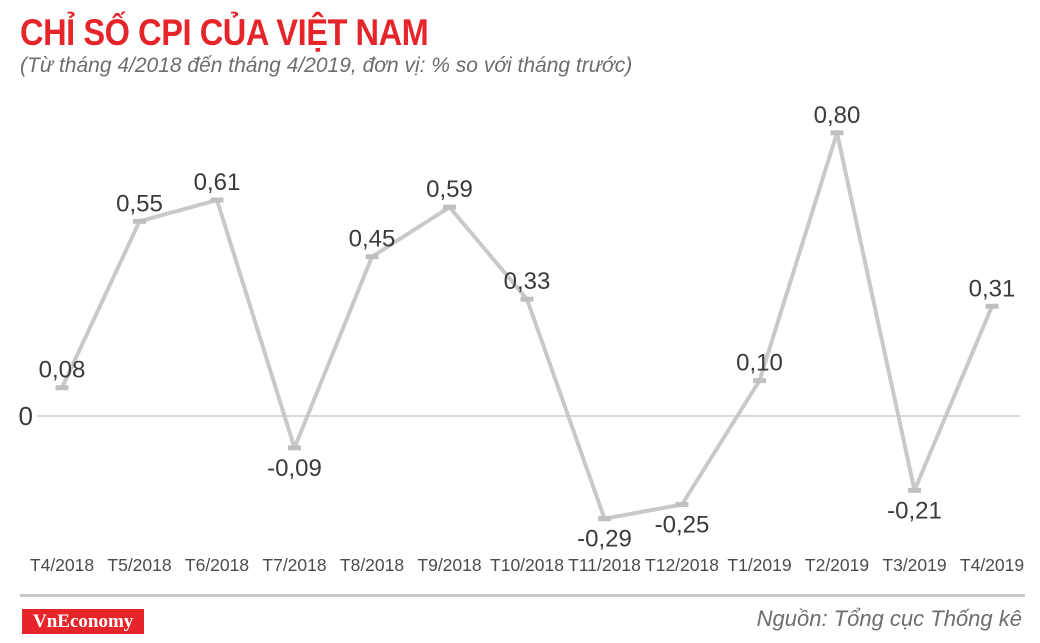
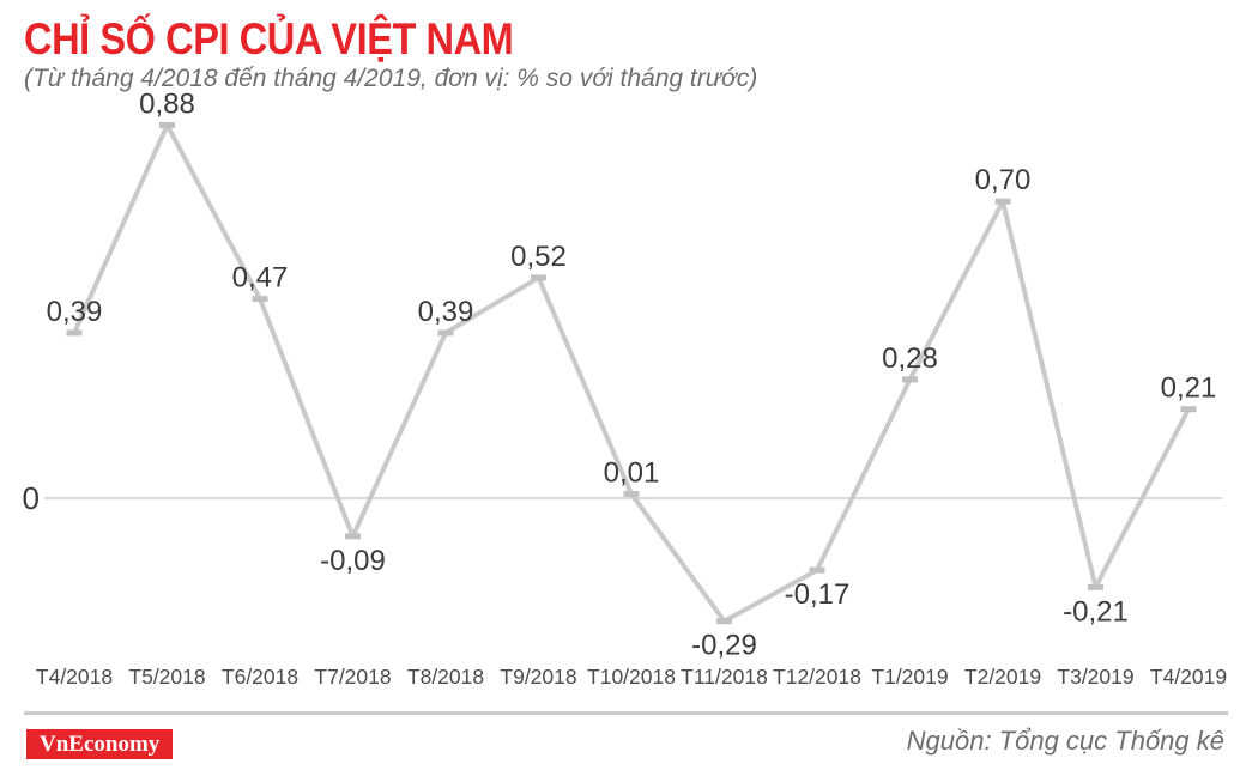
T4/2018: 0,08 -> 0,39
T5/2018: 0,55 -> 0,88
T6/2018: 0,61 -> 0,47
T8/2018: 0,45 -> 0,39
T9/2018: 0,59 -> 0,52
T10/2018: 0,33 -> 0,01
T12/2018: -0,25 -> -0,17
T1/2019: 0,10 -> 0,28
T2/2019: 0,80 -> 0,70
T4/2019: 0,31 -> 0,21
